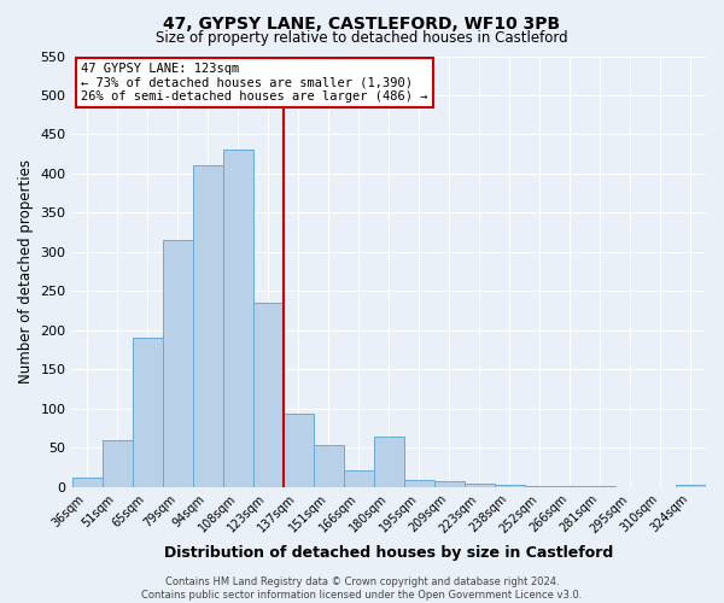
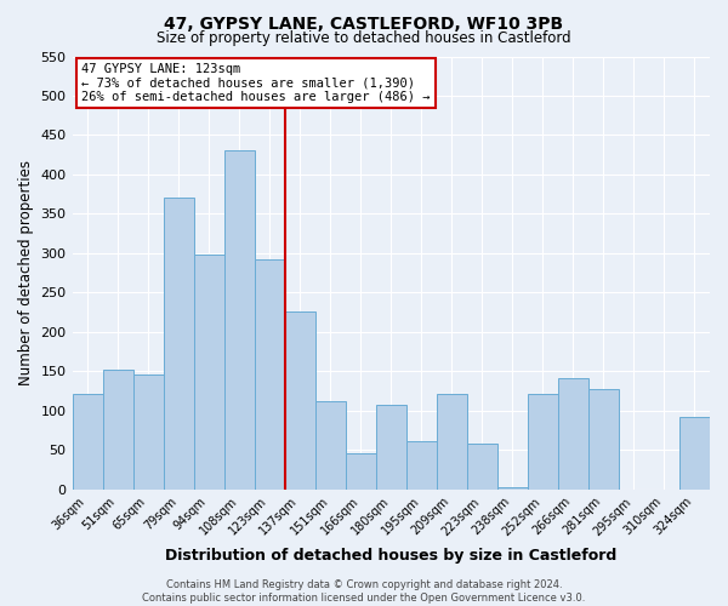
36sqm: 12 -> 122
51sqm: 60 -> 152
65sqm: 190 -> 146
79sqm: 315 -> 370
94sqm: 410 -> 298
123sqm: 235 -> 292
137sqm: 93 -> 226
151sqm: 53 -> 112
166sqm: 22 -> 46
180sqm: 65 -> 108
195sqm: 9 -> 62
209sqm: 7 -> 122
223sqm: 4 -> 58
252sqm: 1 -> 122
266sqm: 1 -> 142
281sqm: 1 -> 128
324sqm: 3 -> 92
